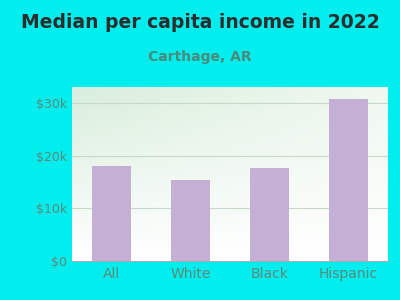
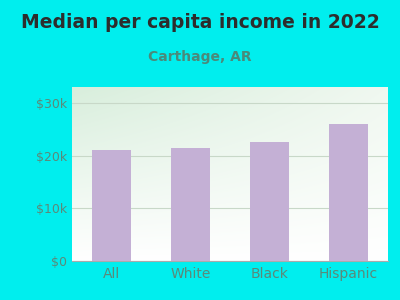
All: $18.0k -> $21.0k
White: $15.4k -> $21.5k
Black: $17.6k -> $22.5k
Hispanic: $30.8k -> $26.0k
